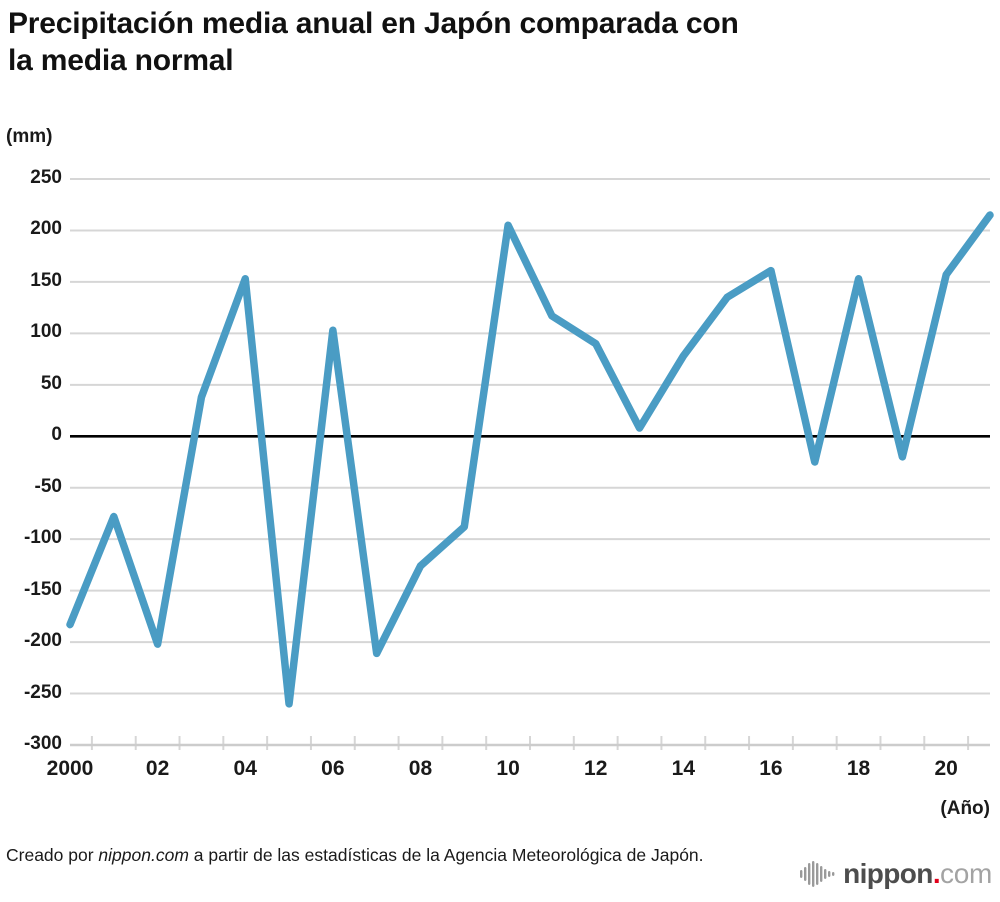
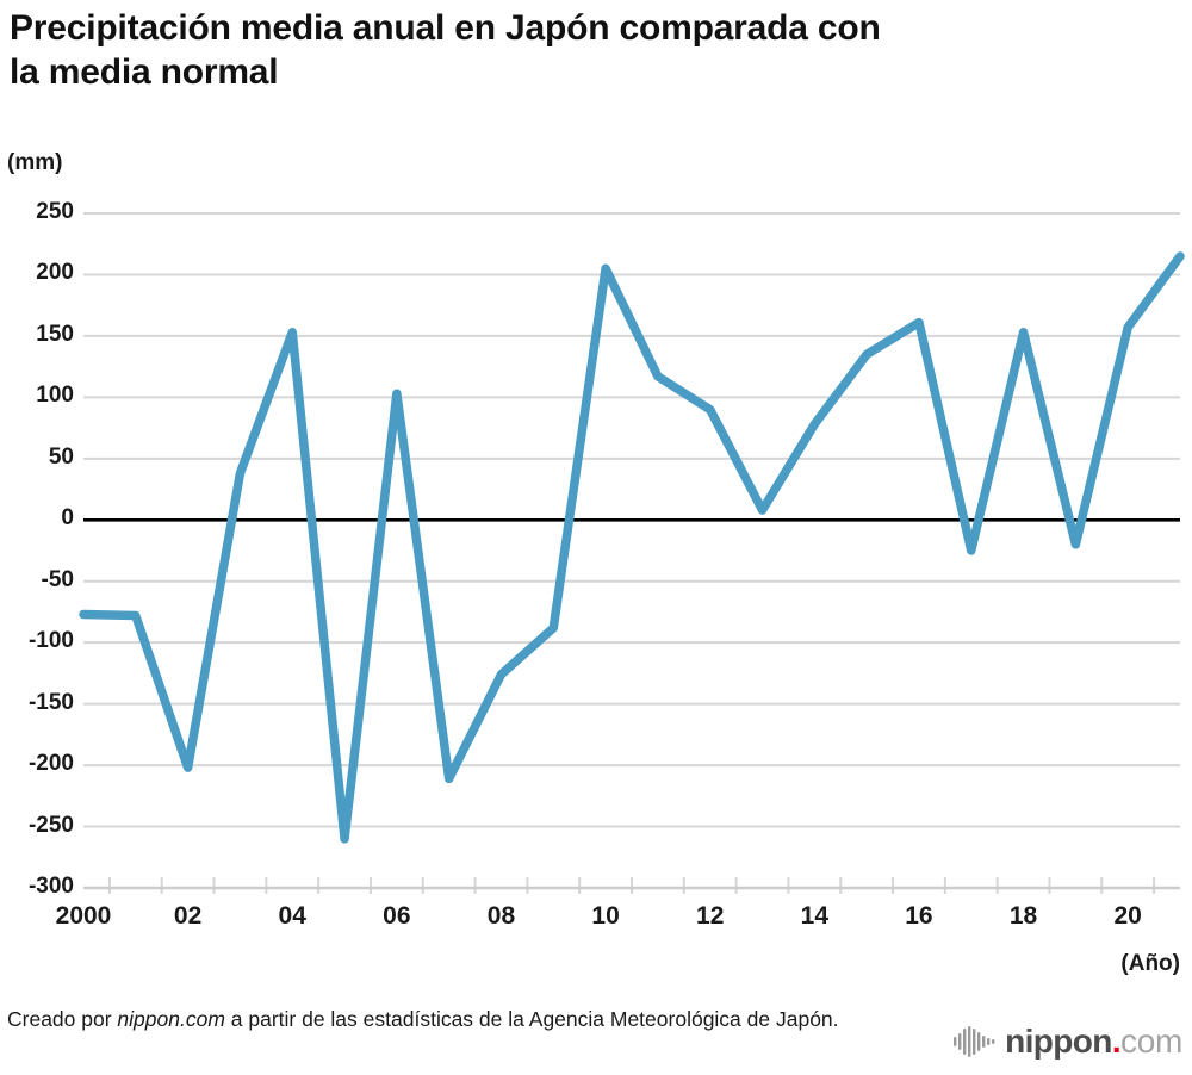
2000: -183 -> -77
